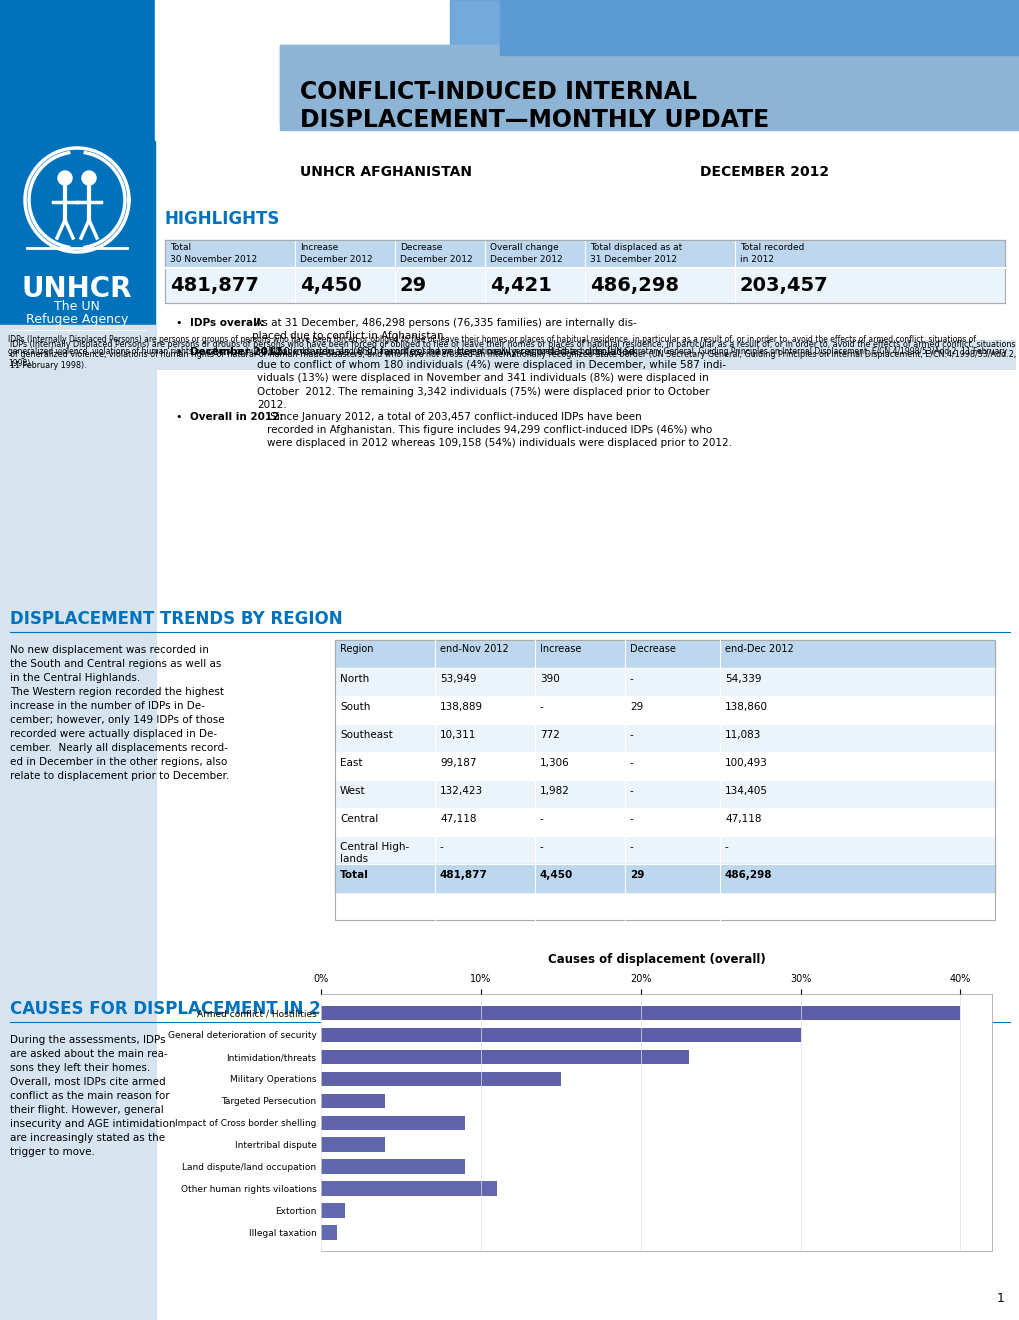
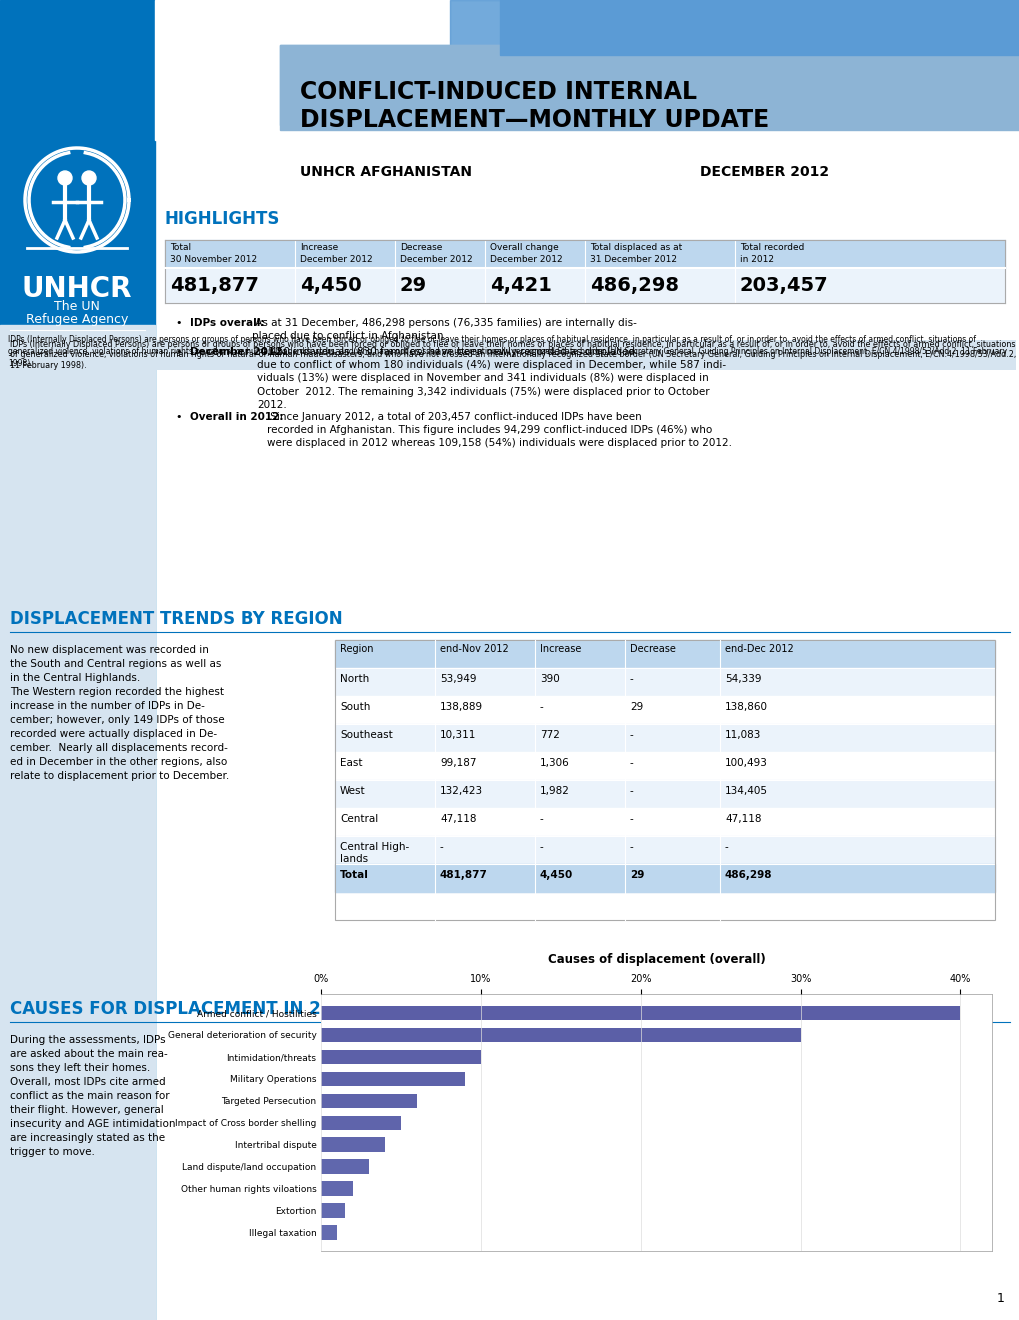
Causes of displacement (overall)/Intimidation/threats: 23.0% -> 10.0%
Causes of displacement (overall)/Military Operations: 15.0% -> 9.0%
Causes of displacement (overall)/Targeted Persecution: 4.0% -> 6.0%
Causes of displacement (overall)/Impact of Cross border shelling: 9.0% -> 5.0%
Causes of displacement (overall)/Land dispute/land occupation: 9.0% -> 3.0%
Causes of displacement (overall)/Other human rights viloations: 11.0% -> 2.0%
